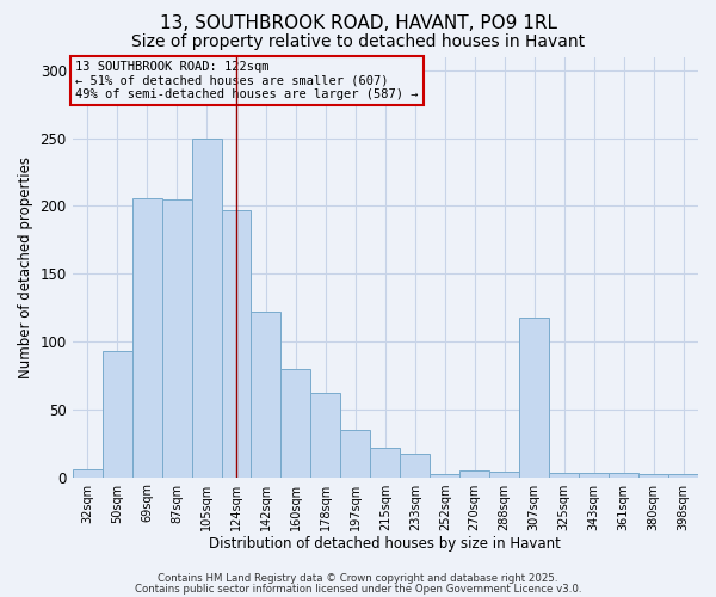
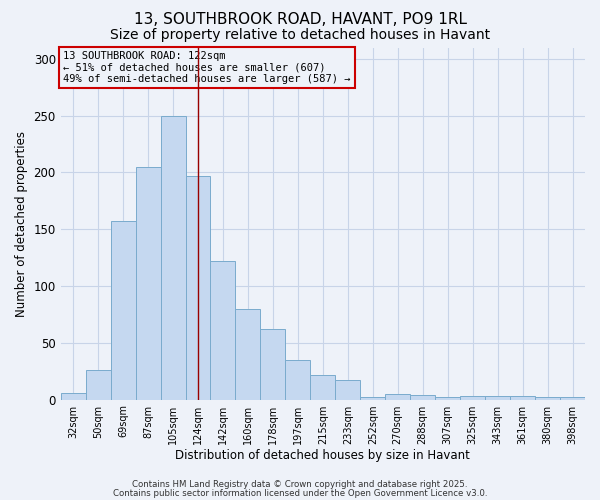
50sqm: 93 -> 26
69sqm: 206 -> 157
307sqm: 118 -> 2
